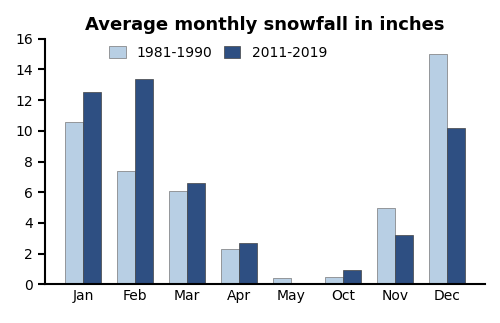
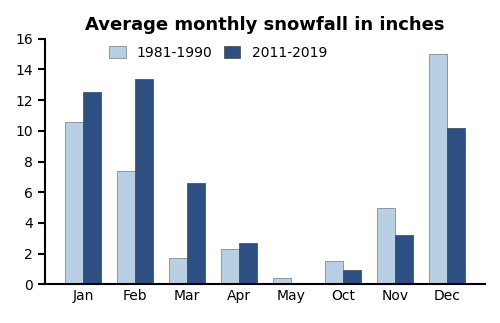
1981-1990/Mar: 6.1 -> 1.7
1981-1990/Oct: 0.5 -> 1.5
